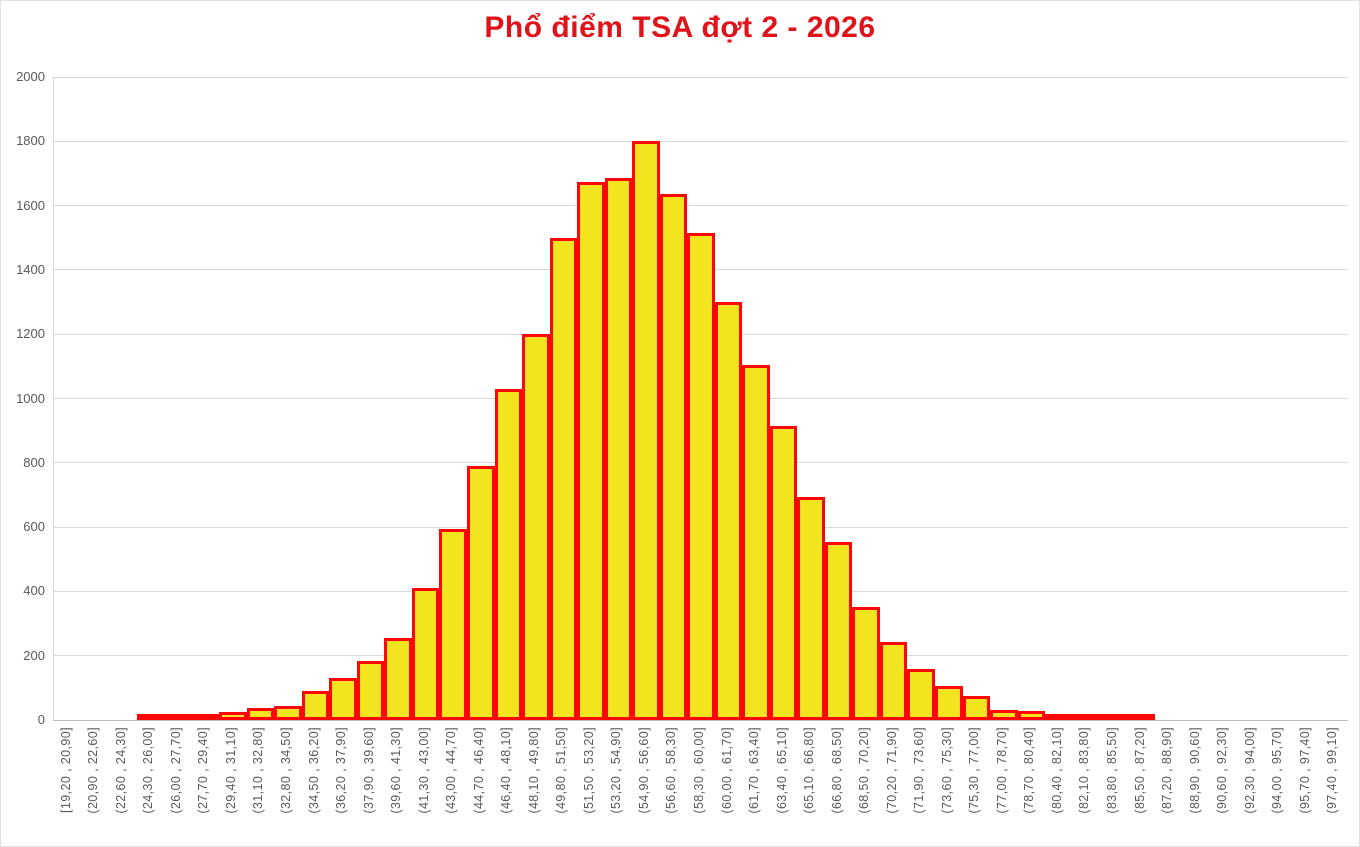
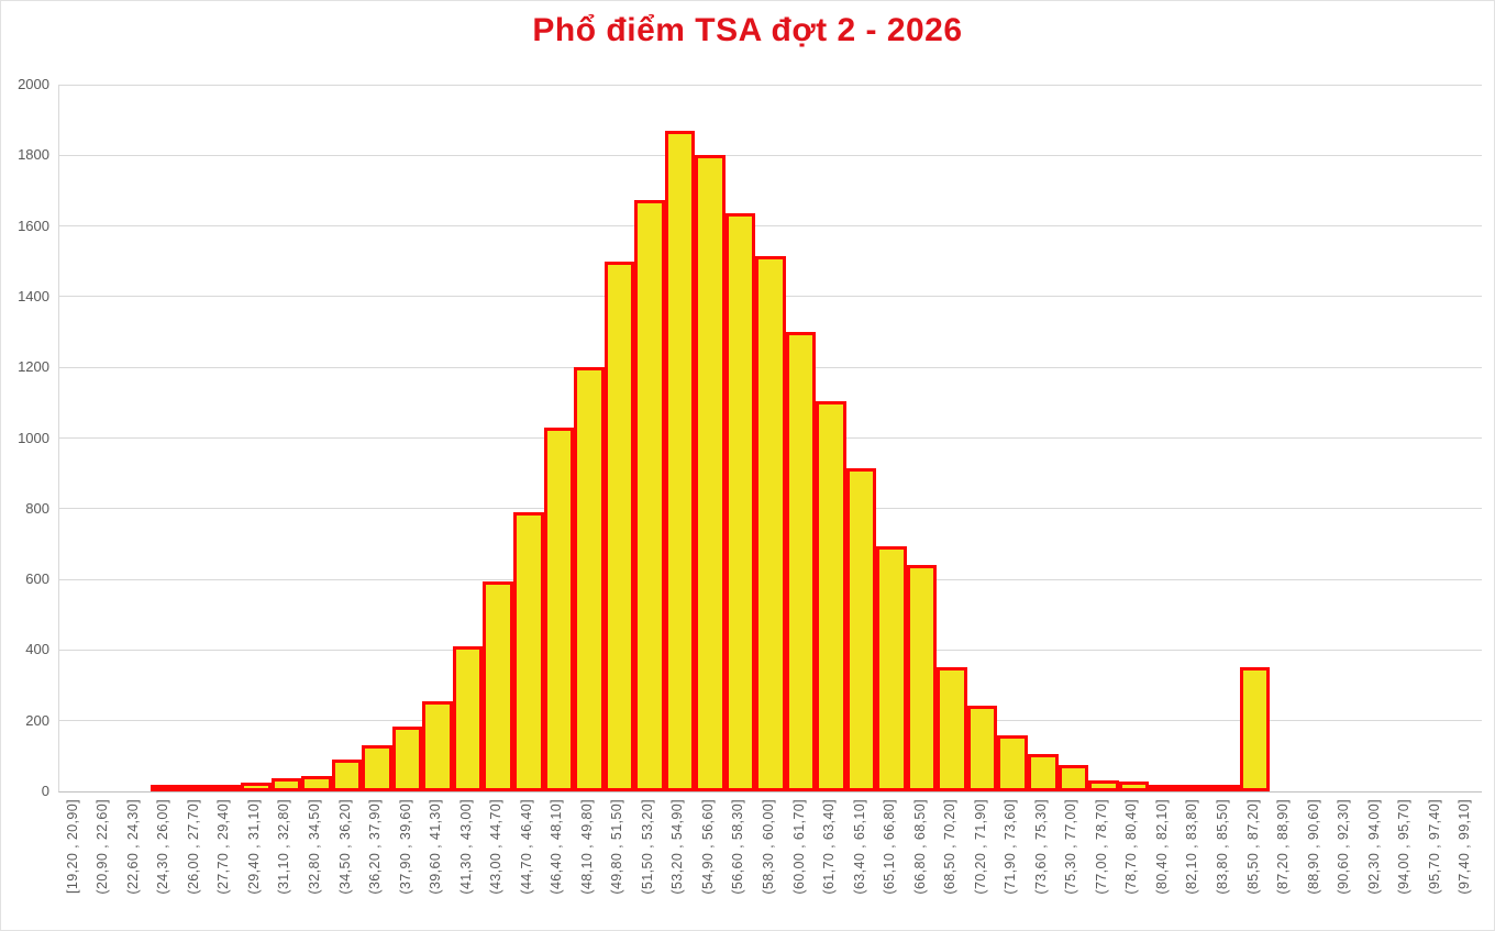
(53,20 , 54,90]: 1680 -> 1870
(66,80 , 68,50]: 560 -> 640
(85,50 , 87,20]: 10 -> 350
